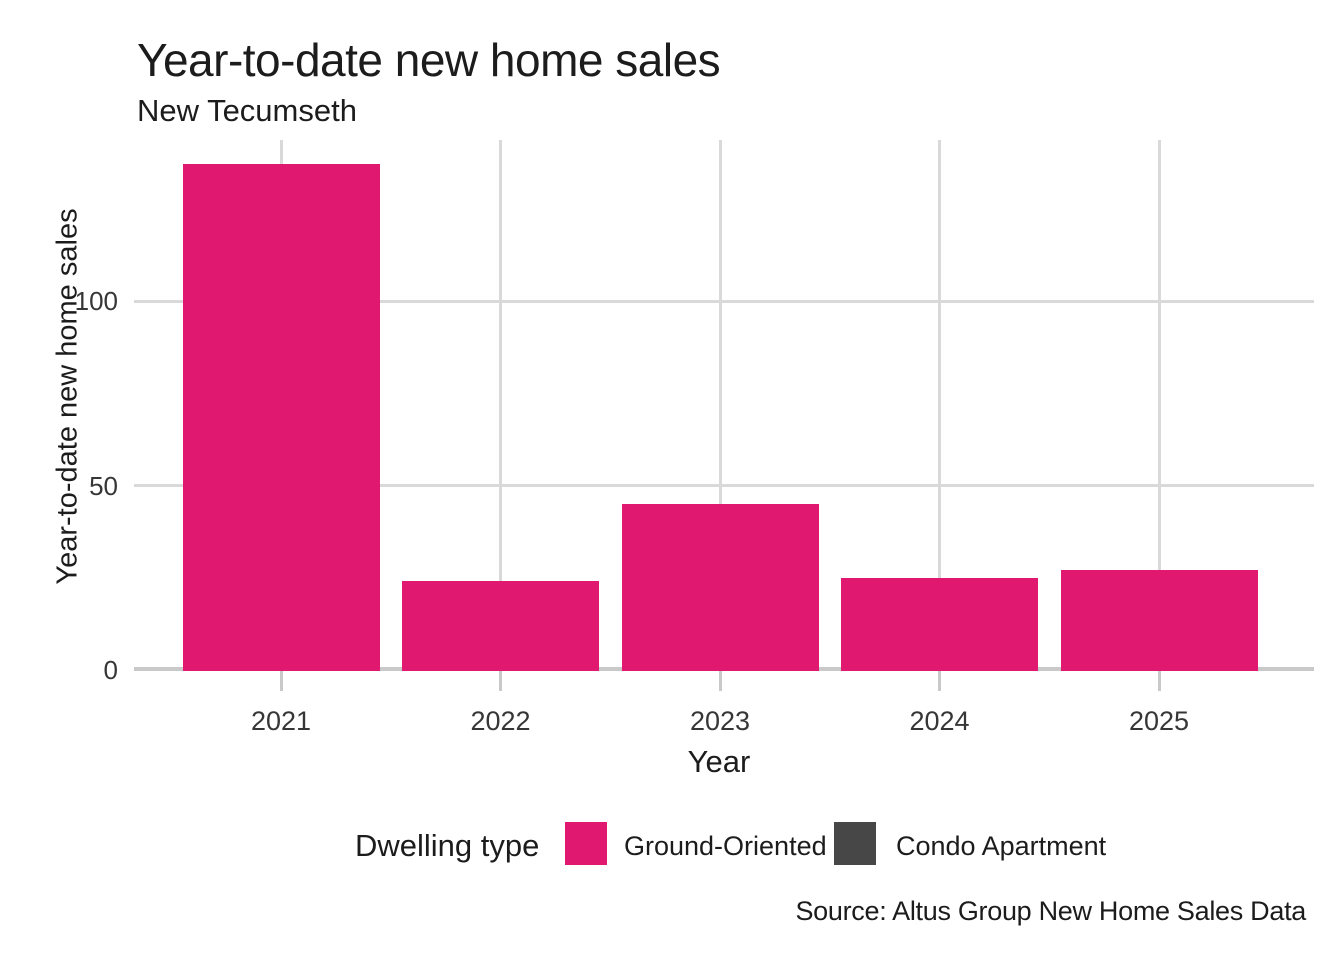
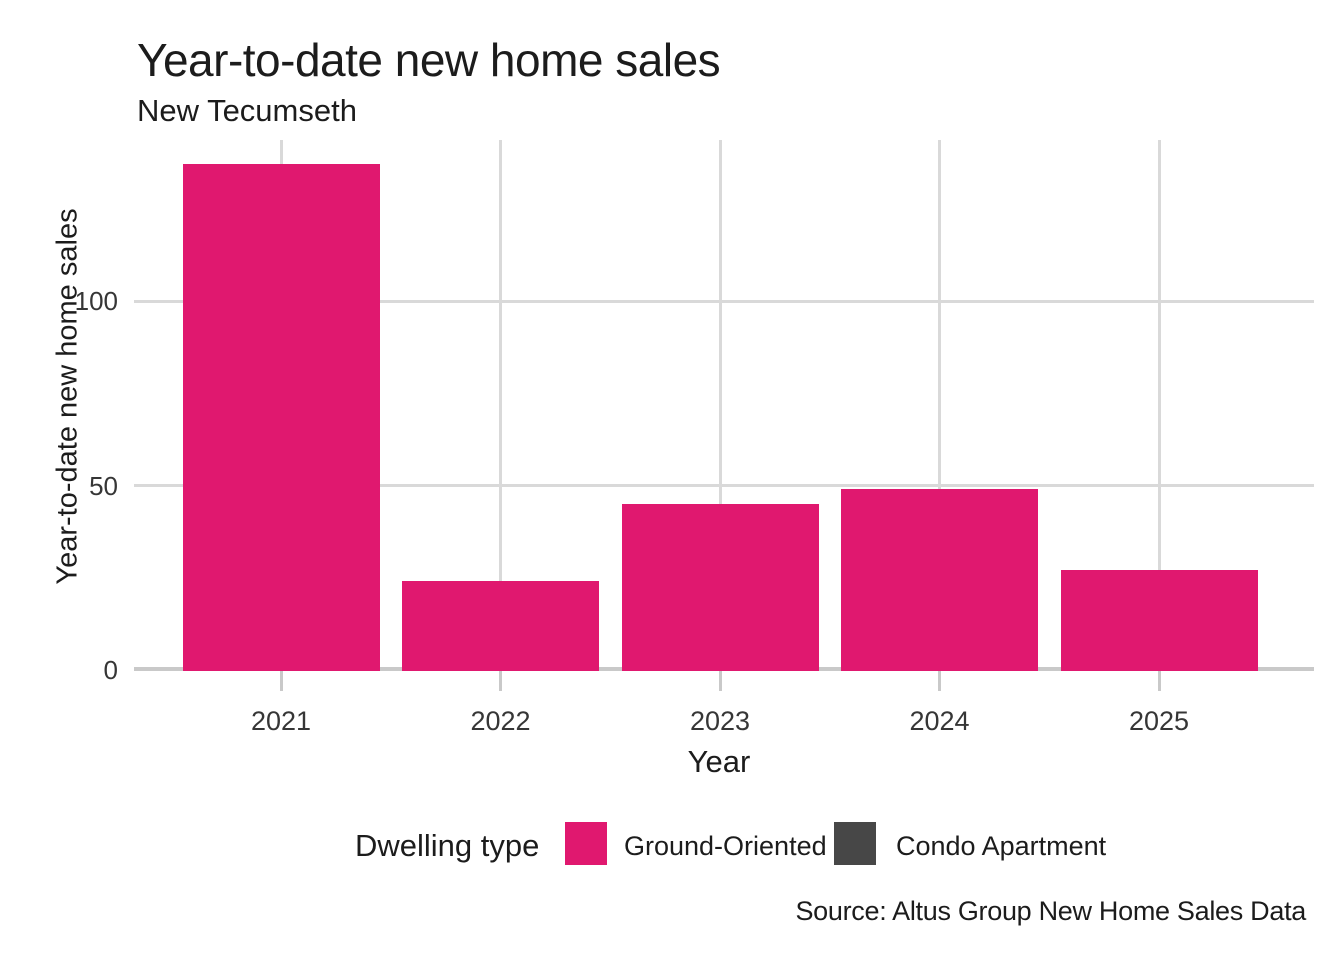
Ground-Oriented/2024: 25 -> 49
